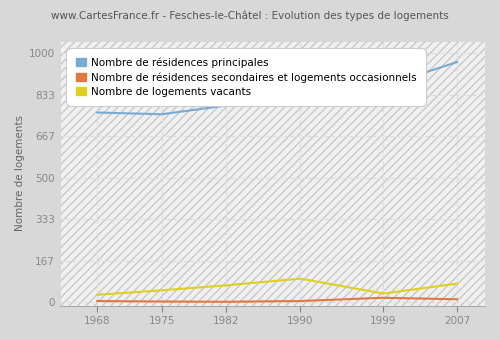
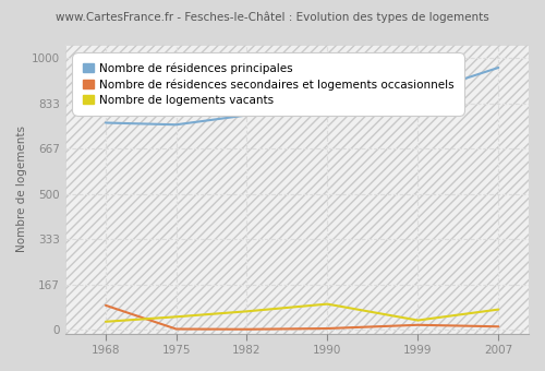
Nombre de résidences secondaires et logements occasionnels/1968: 5 -> 90
